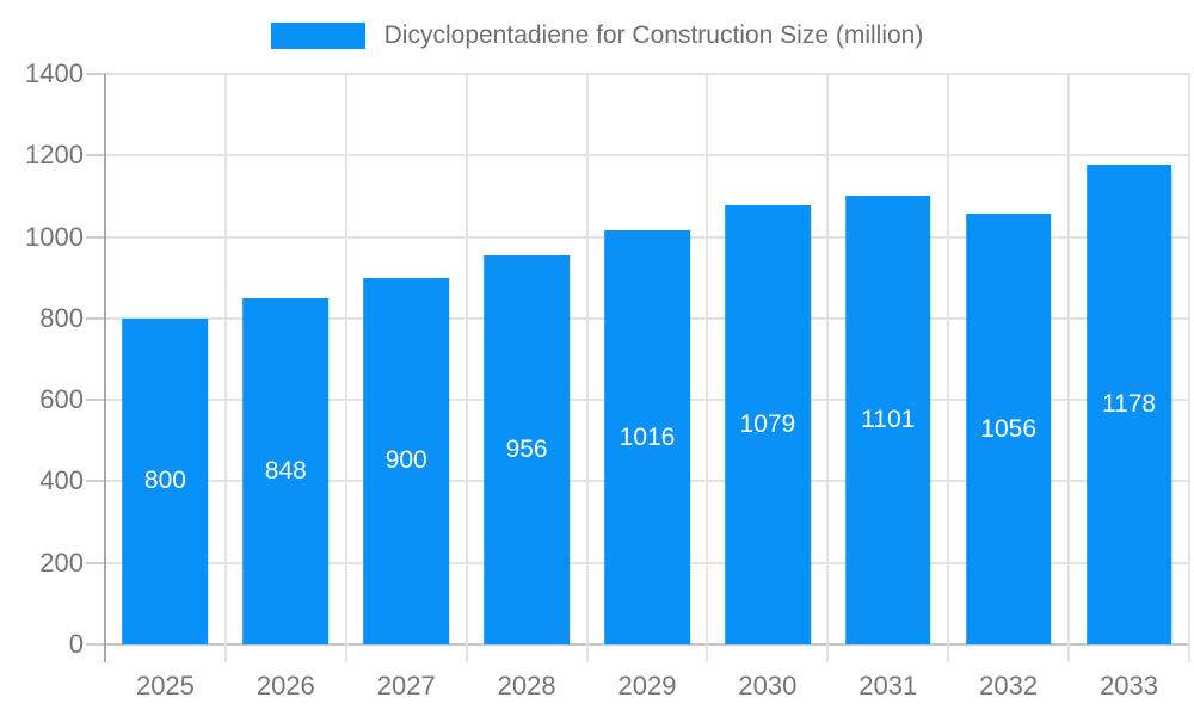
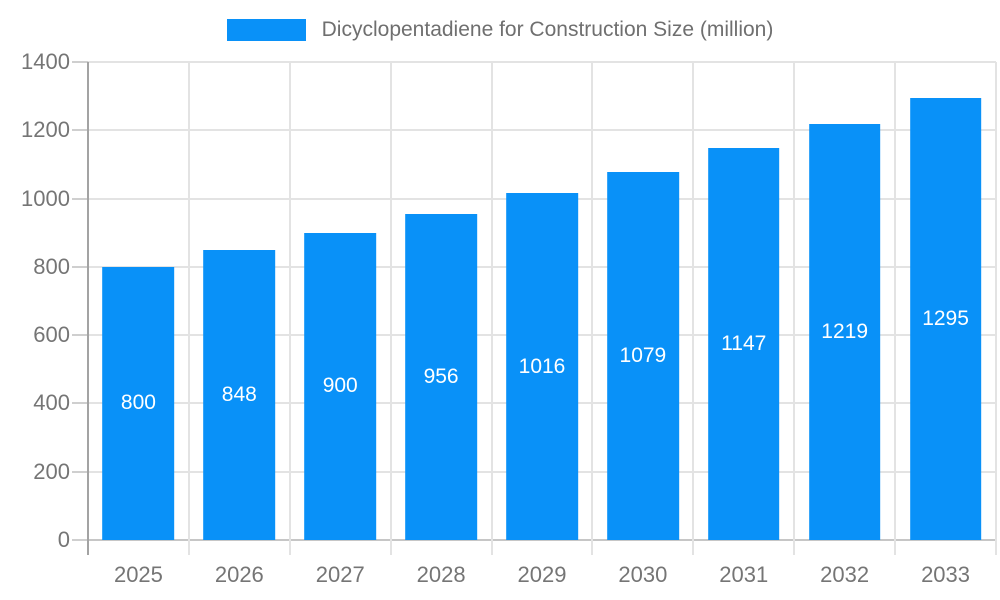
2031: 1101 -> 1147
2032: 1056 -> 1219
2033: 1178 -> 1295
